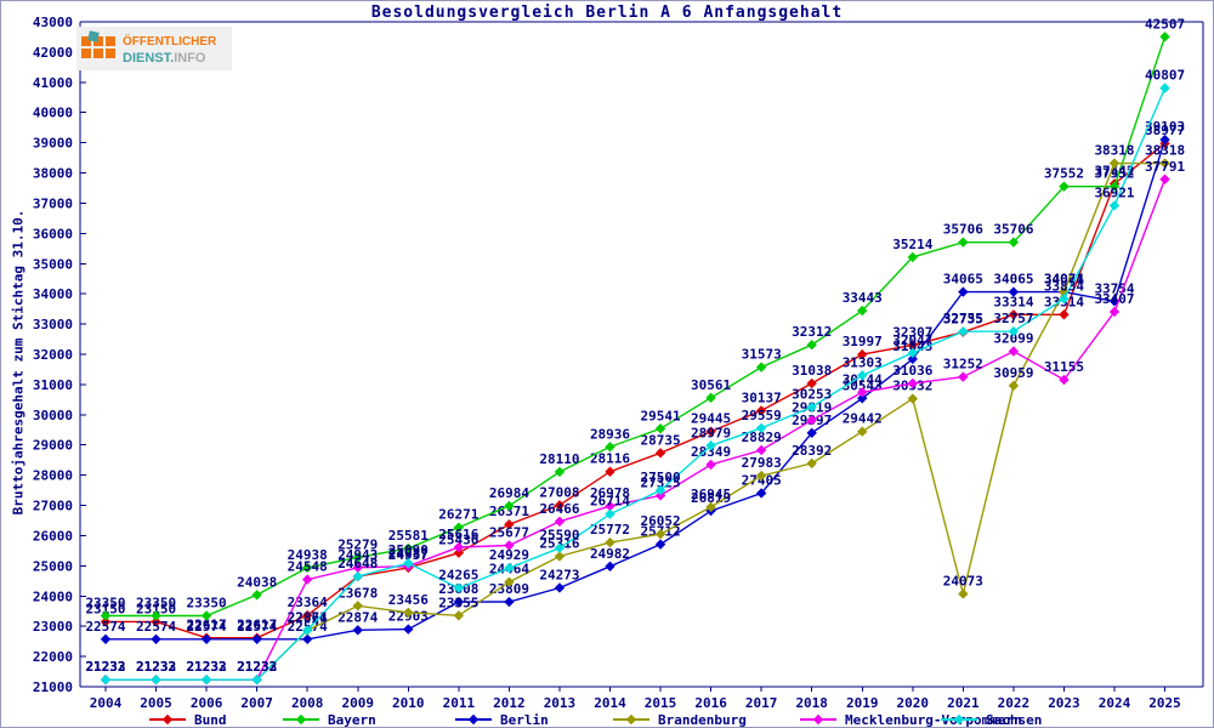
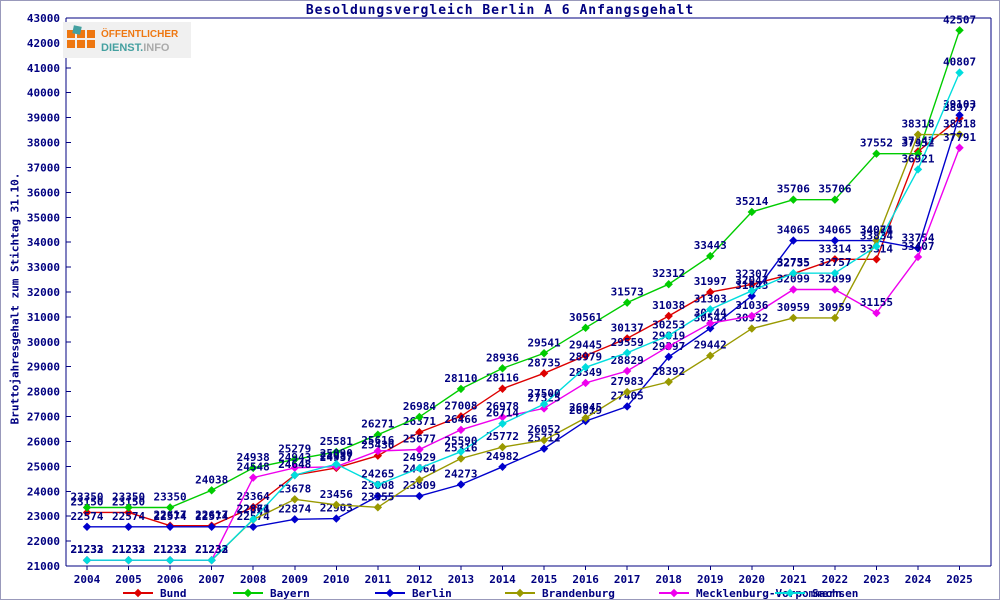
Brandenburg/2021: 24073 -> 30959
Mecklenburg-Vorpommern/2021: 31252 -> 32099
